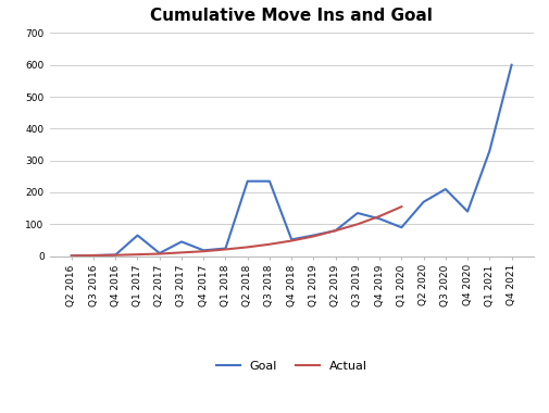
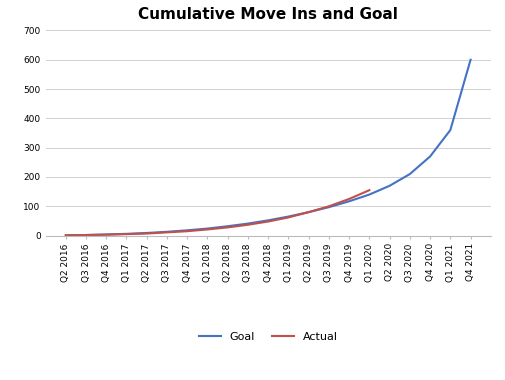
Goal/Q1 2017: 65 -> 6
Goal/Q3 2017: 45 -> 13
Goal/Q2 2018: 235 -> 32
Goal/Q3 2018: 235 -> 41
Goal/Q3 2019: 135 -> 97
Goal/Q1 2020: 90 -> 140
Goal/Q4 2020: 140 -> 270
Goal/Q1 2021: 330 -> 360
